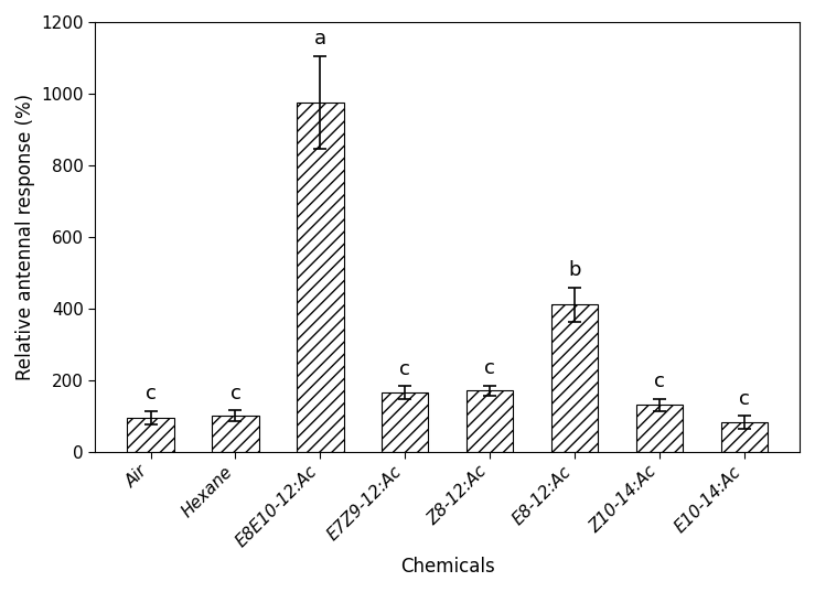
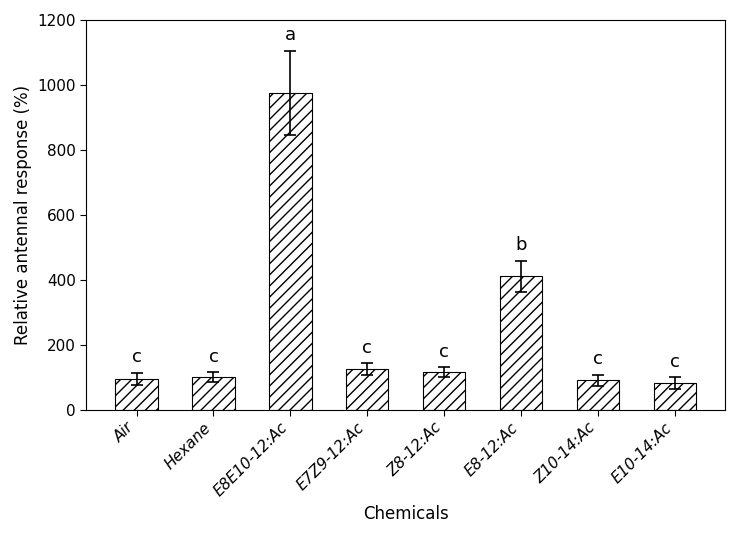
E7Z9-12:Ac: 165 -> 125
Z8-12:Ac: 170 -> 115
Z10-14:Ac: 130 -> 90
